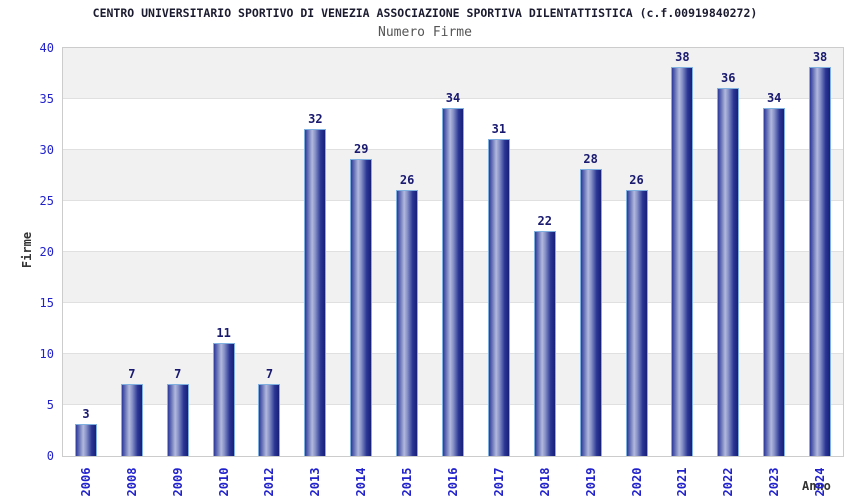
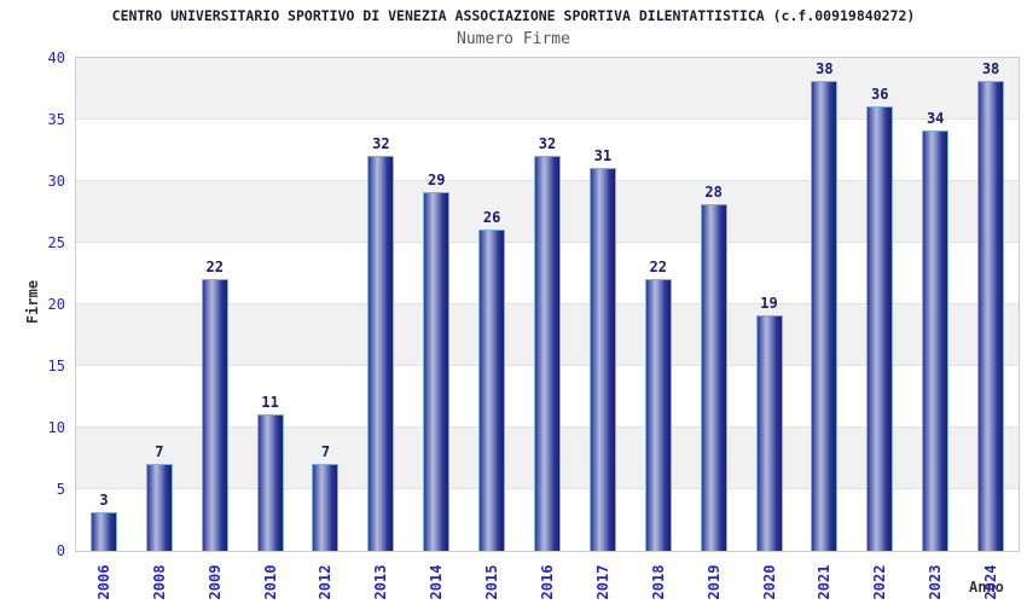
2009: 7 -> 22
2016: 34 -> 32
2020: 26 -> 19
